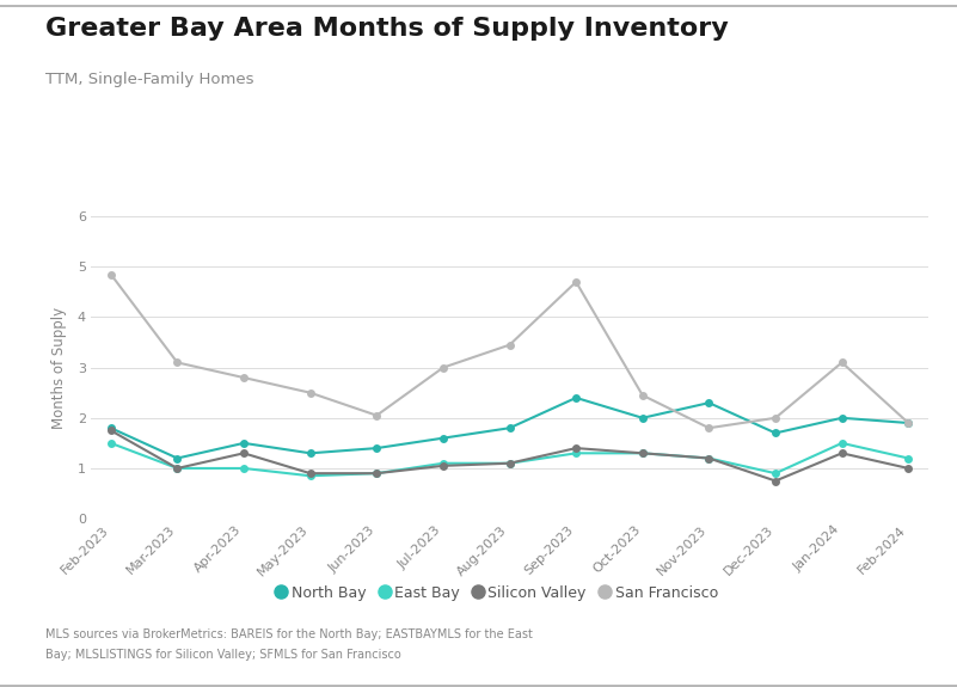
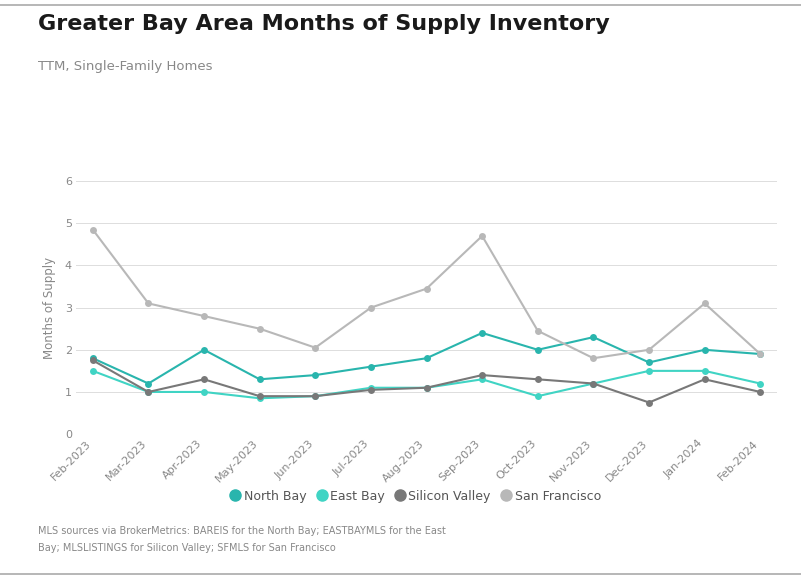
North Bay/Apr-2023: 1.5 -> 2.0
East Bay/Oct-2023: 1.30 -> 0.90
East Bay/Dec-2023: 0.90 -> 1.50
